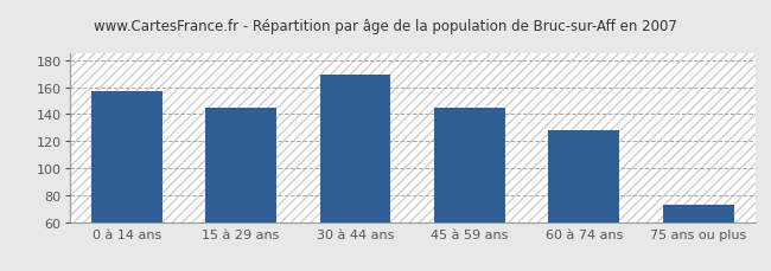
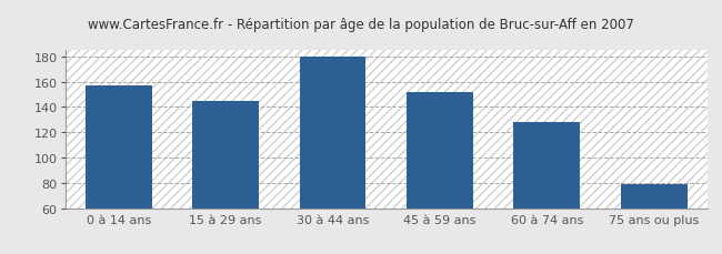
30 à 44 ans: 169 -> 180
45 à 59 ans: 145 -> 152
75 ans ou plus: 73 -> 79
